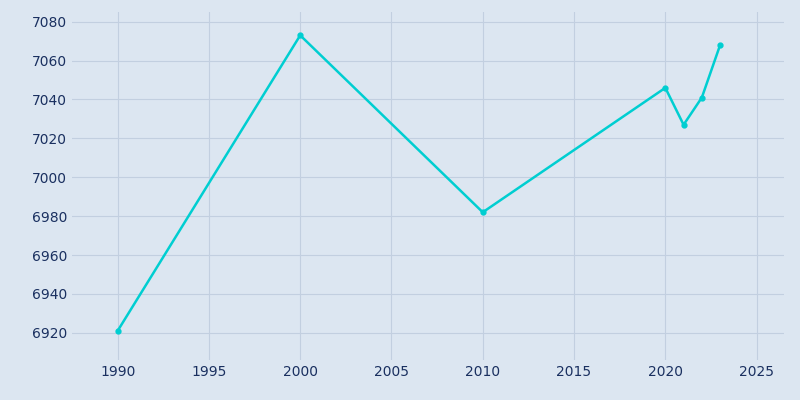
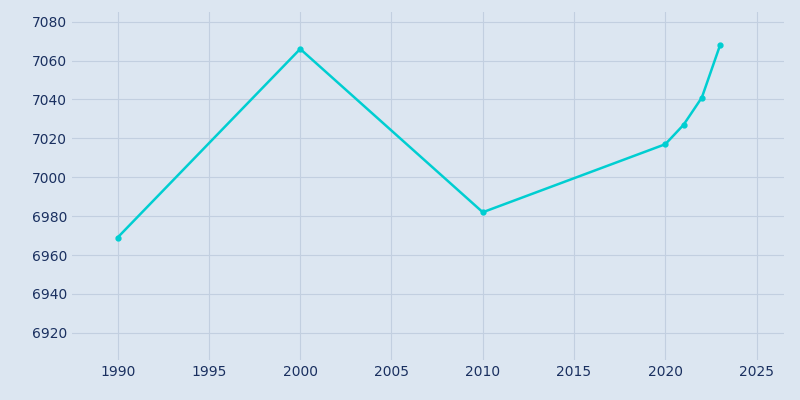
1990: 6921 -> 6969
2000: 7073 -> 7066
2020: 7046 -> 7017
